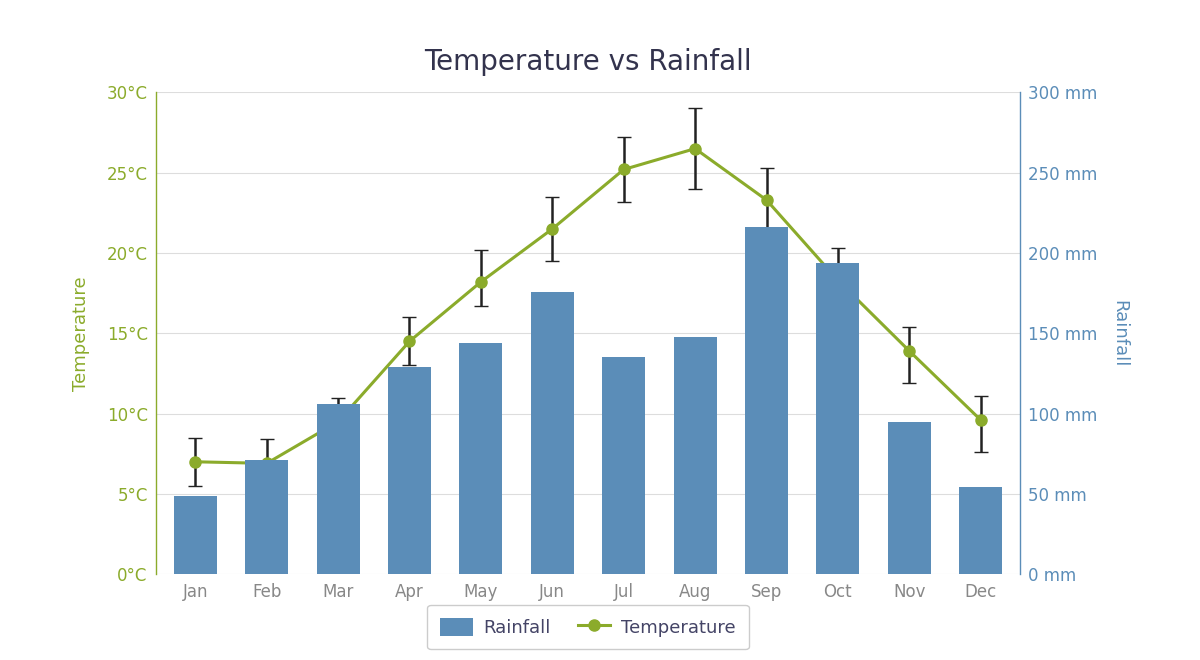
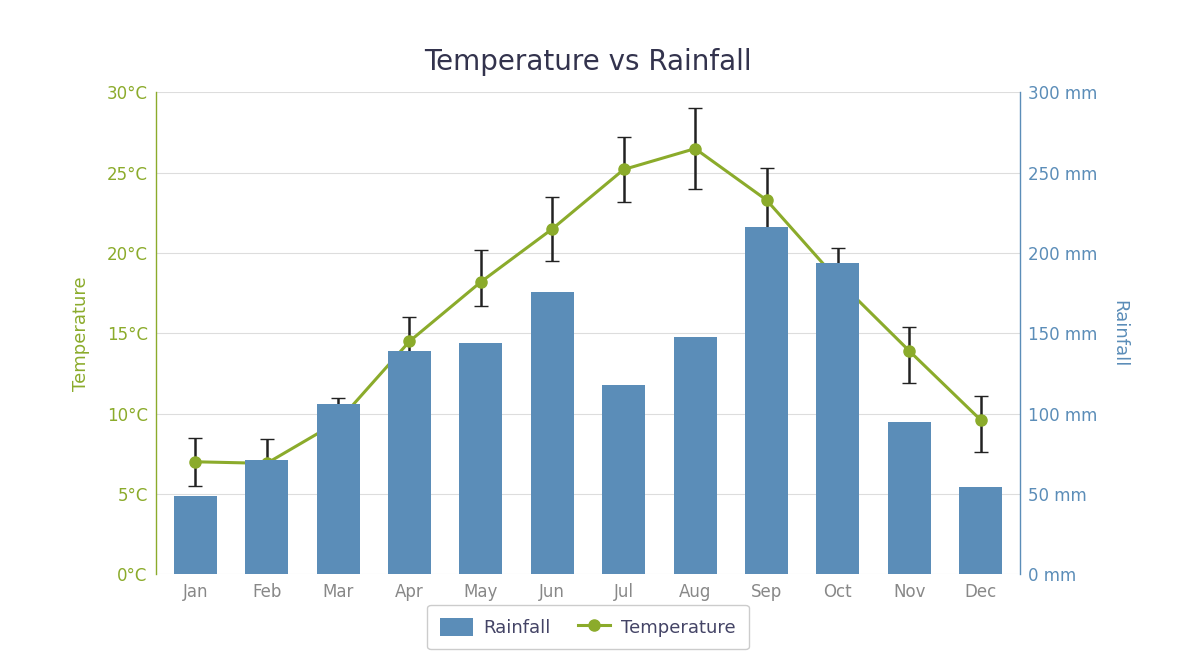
Rainfall/Apr: 129 mm -> 139 mm
Rainfall/Jul: 135 mm -> 118 mm
